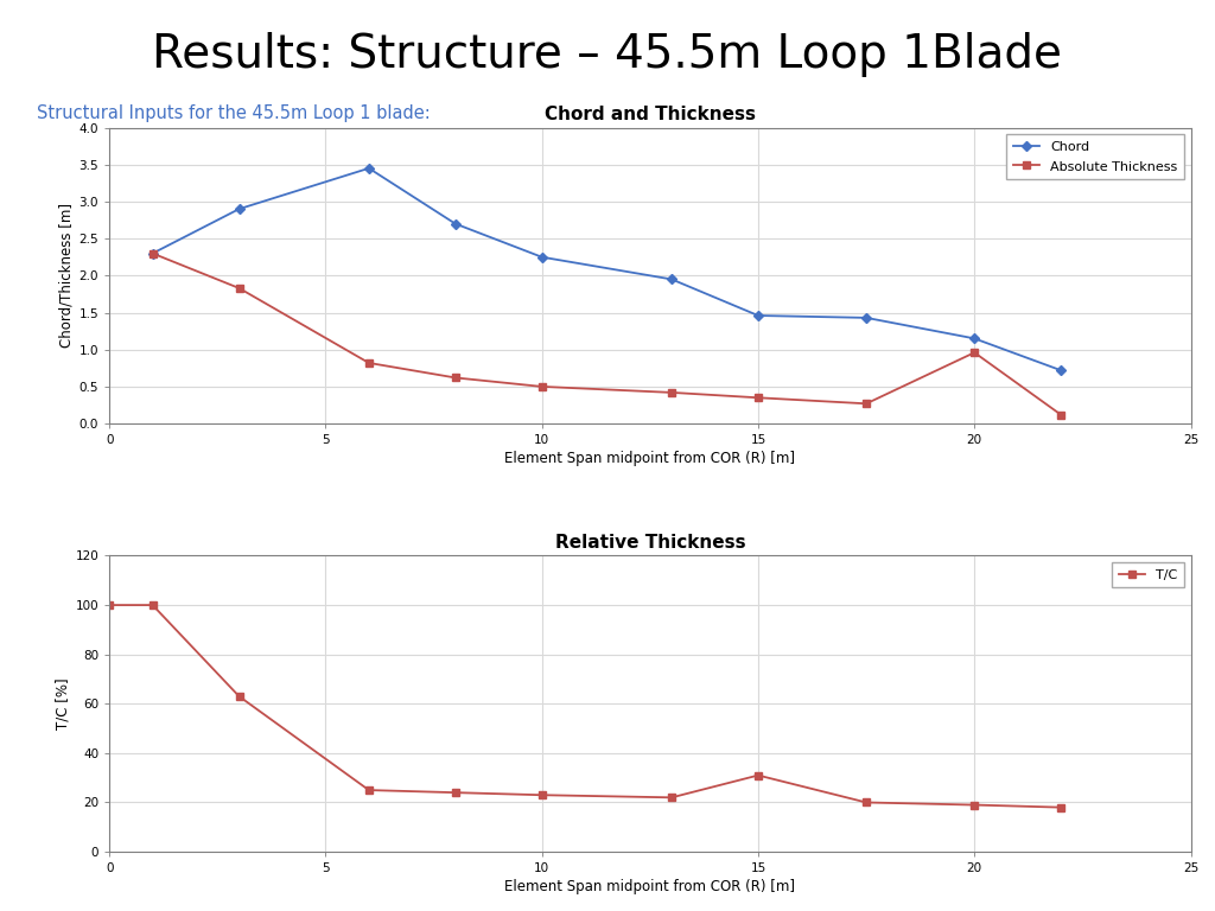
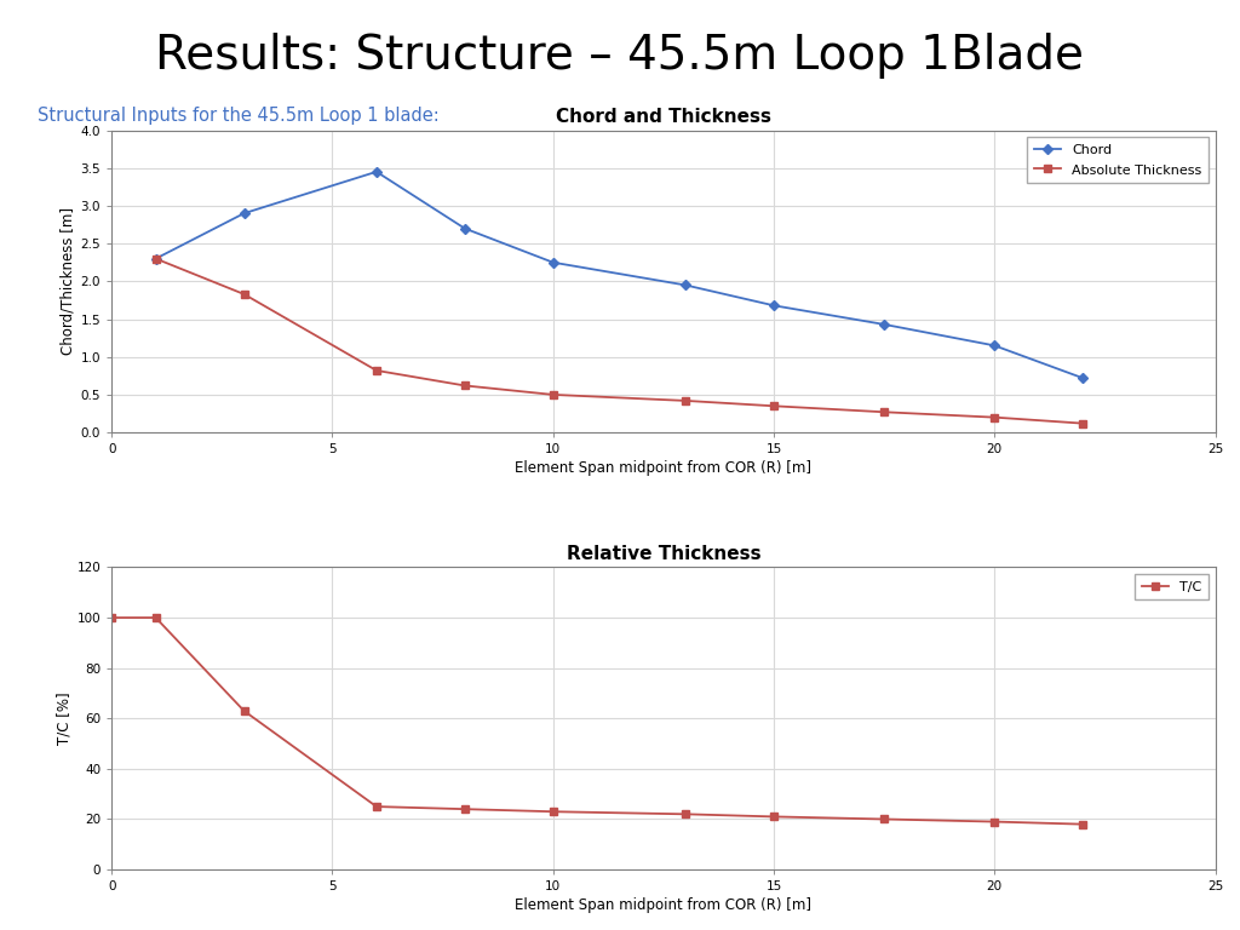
Chord and Thickness/Chord/15: 1.46 -> 1.68
Chord and Thickness/Absolute Thickness/20: 0.96 -> 0.20
Relative Thickness/15: 31 -> 21
